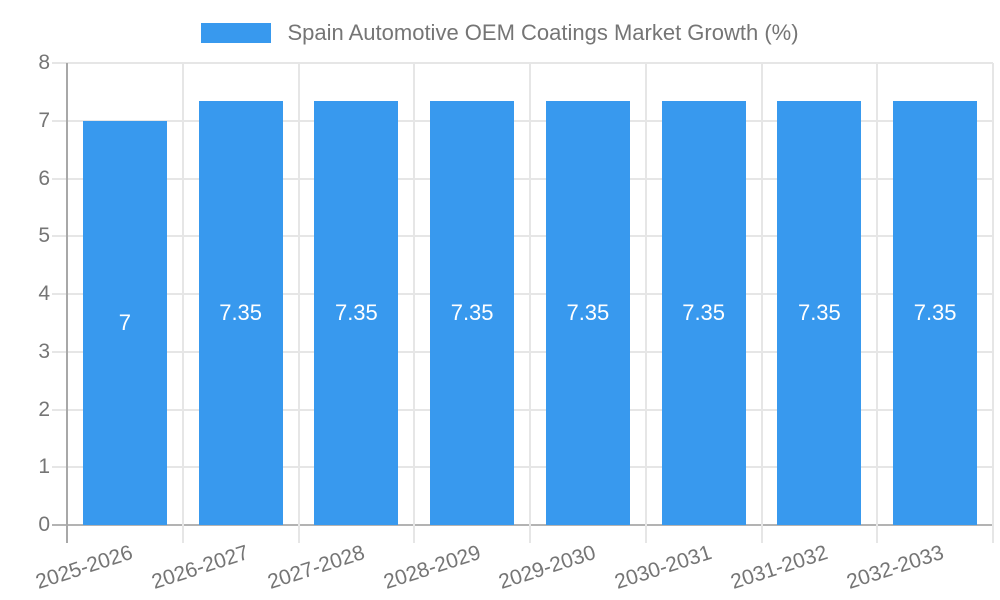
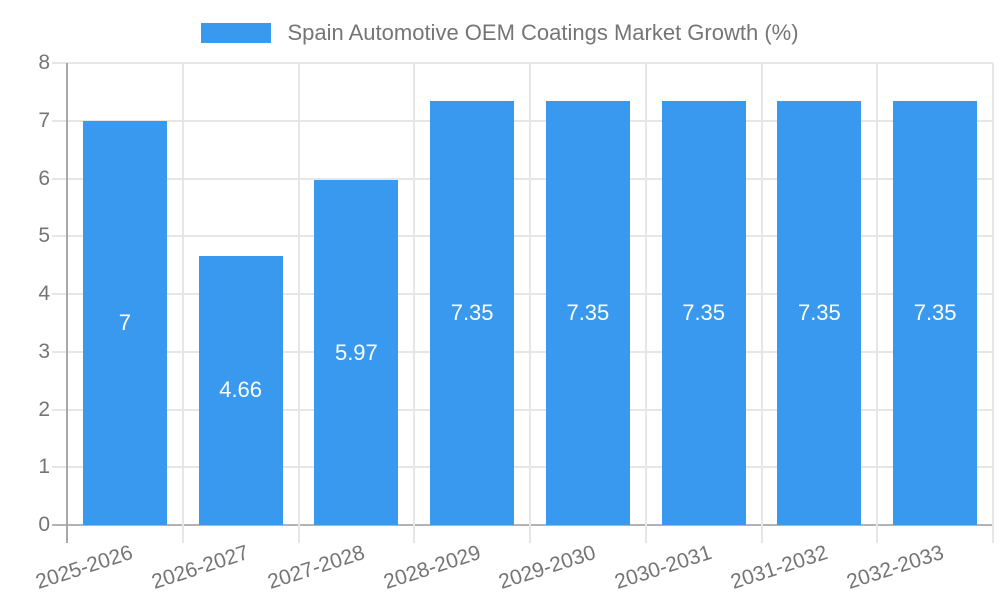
2026-2027: 7.35 -> 4.66
2027-2028: 7.35 -> 5.97
